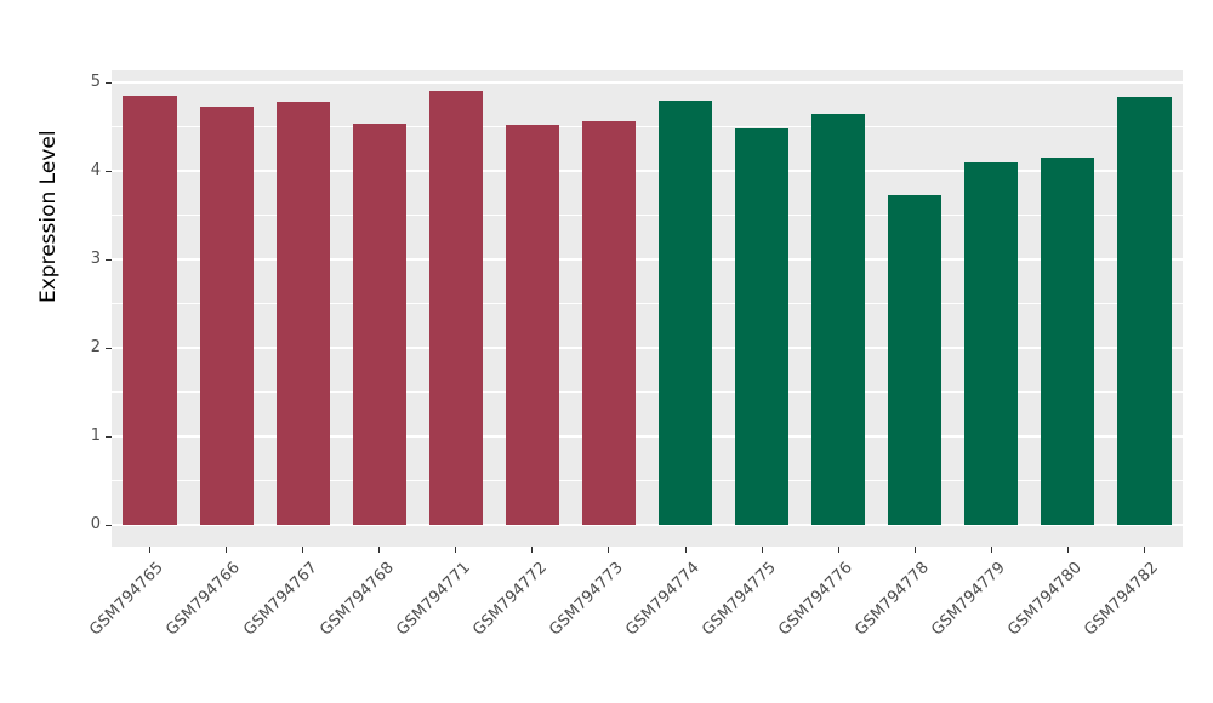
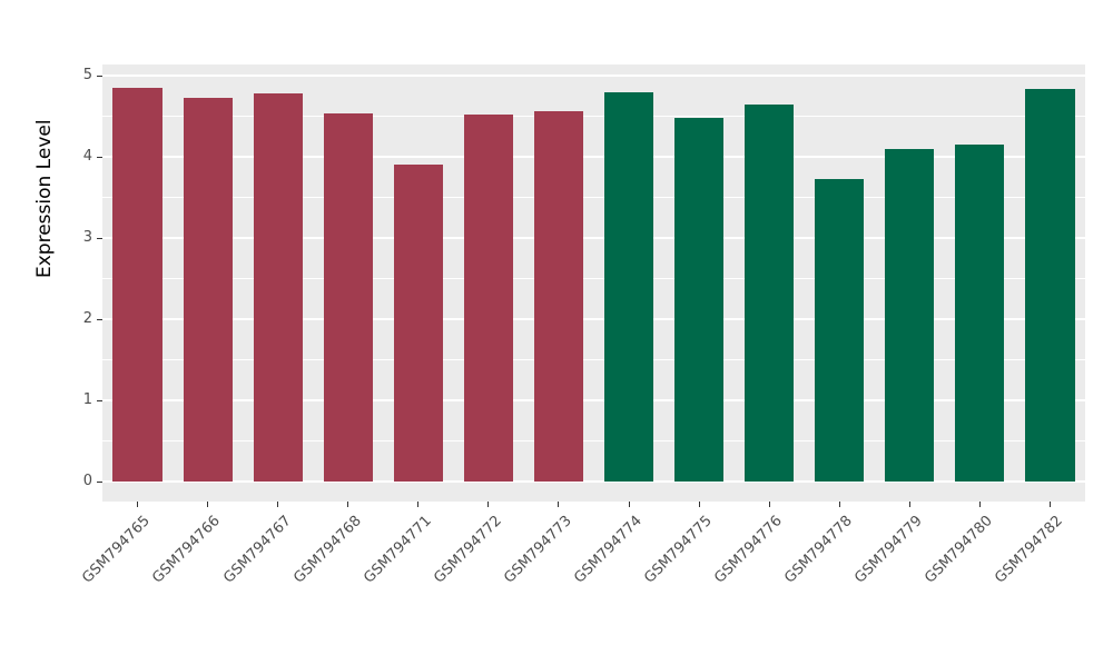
GSM794771: 4.9 -> 3.9
